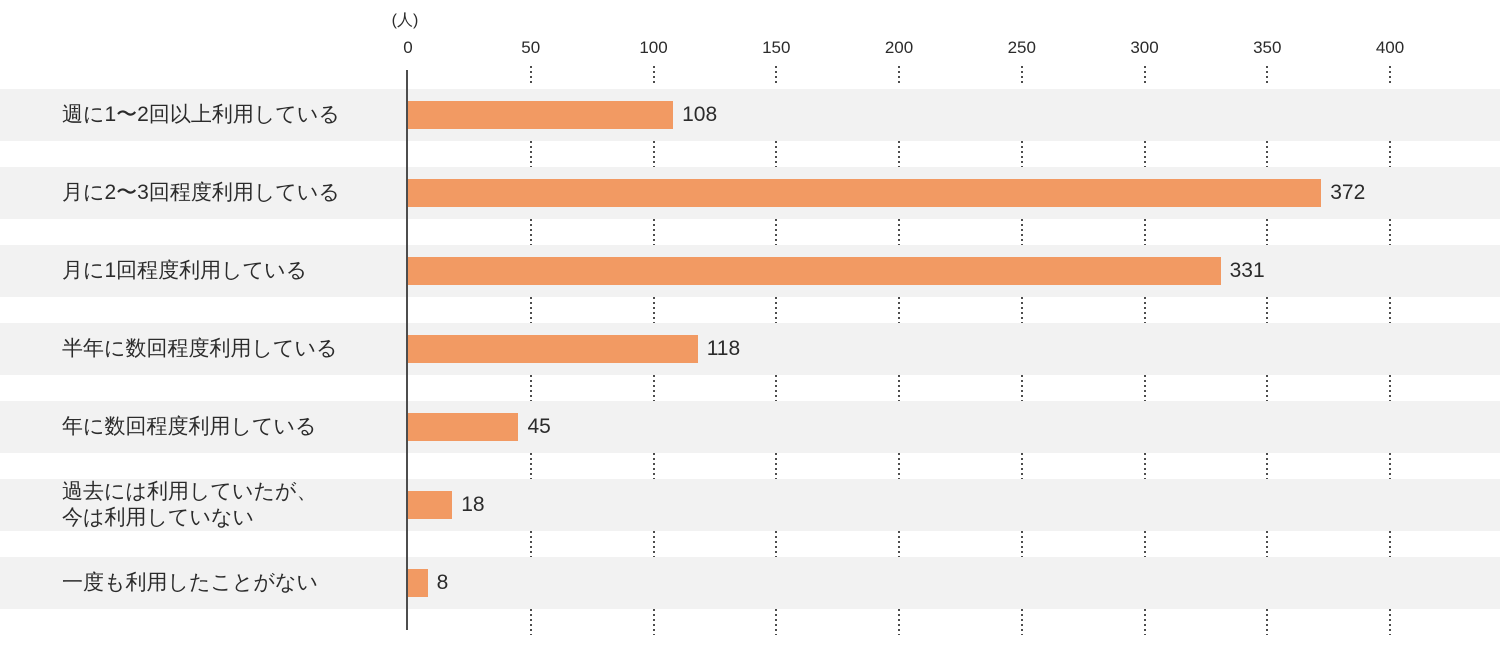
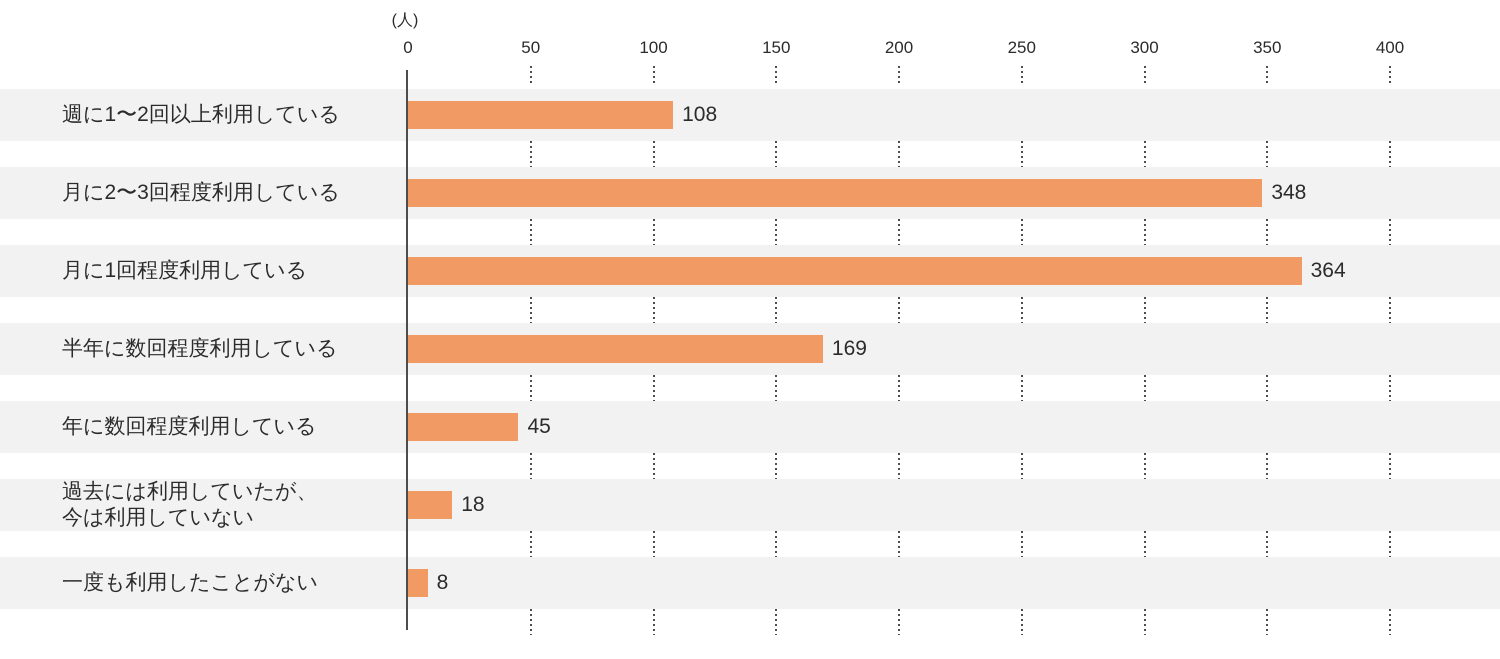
月に2〜3回程度利用している: 372 -> 348
月に1回程度利用している: 331 -> 364
半年に数回程度利用している: 118 -> 169
